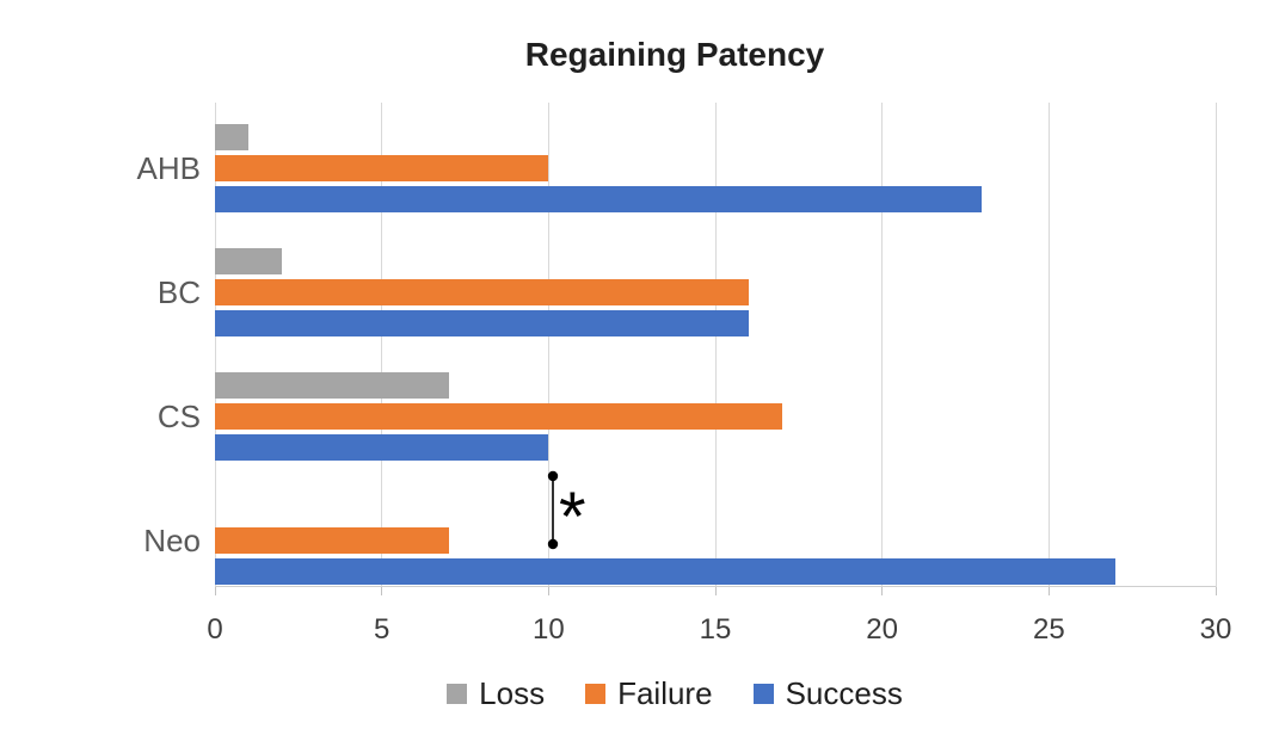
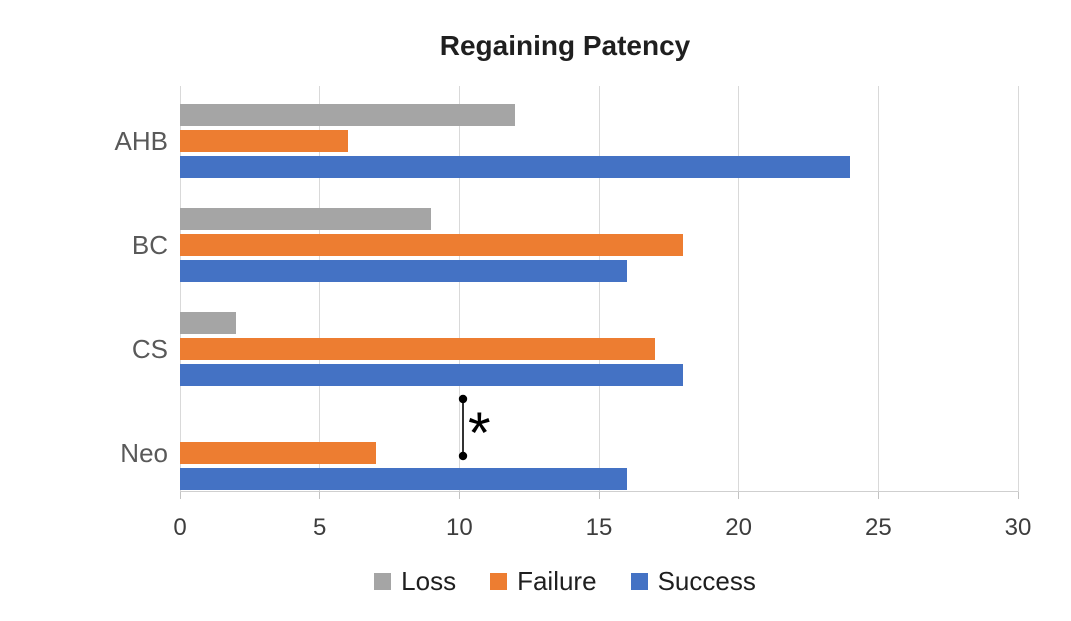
Loss/AHB: 1 -> 12
Failure/AHB: 10 -> 6
Success/AHB: 23 -> 24
Loss/BC: 2 -> 9
Failure/BC: 16 -> 18
Loss/CS: 7 -> 2
Success/CS: 10 -> 18
Success/Neo: 27 -> 16
